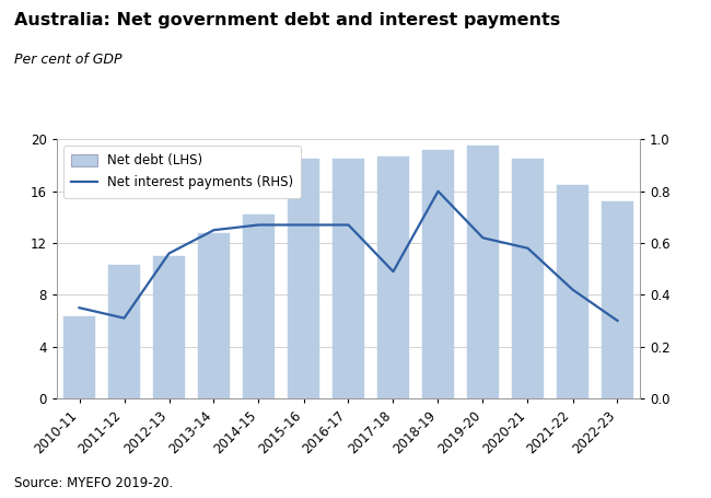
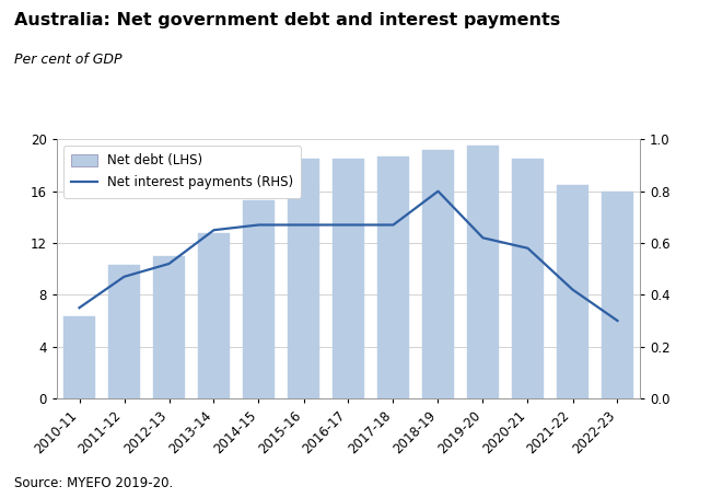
Net interest payments (RHS)/2011-12: 0.31 -> 0.47
Net interest payments (RHS)/2012-13: 0.56 -> 0.52
Net debt (LHS)/2014-15: 14.2 -> 15.3
Net interest payments (RHS)/2017-18: 0.49 -> 0.67
Net debt (LHS)/2022-23: 15.2 -> 16.0
